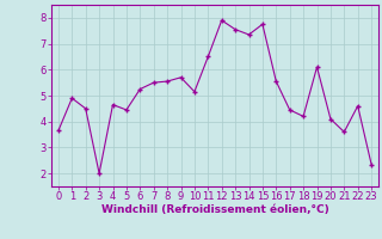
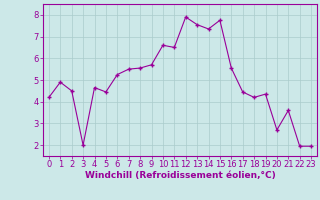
0: 3.65 -> 4.20
10: 5.15 -> 6.60
19: 6.10 -> 4.35
20: 4.10 -> 2.70
22: 4.60 -> 1.95
23: 2.35 -> 1.95
